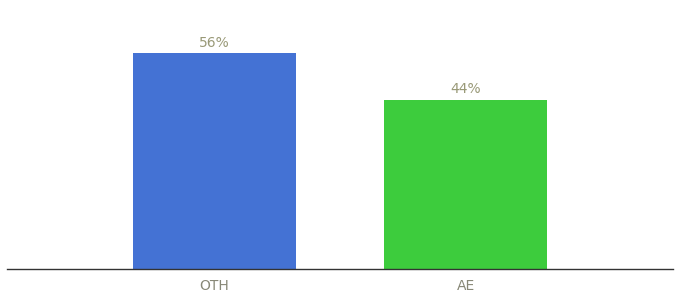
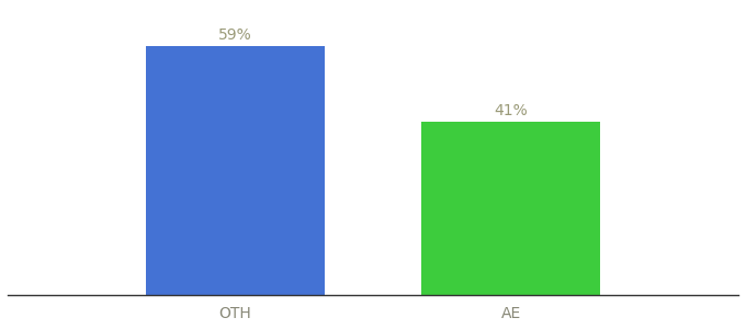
OTH: 56% -> 59%
AE: 44% -> 41%
